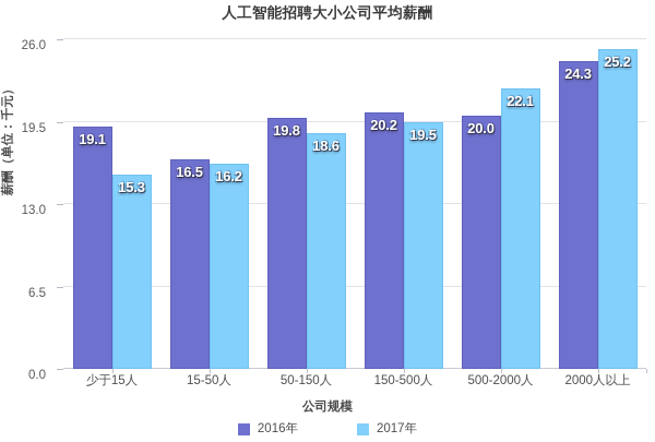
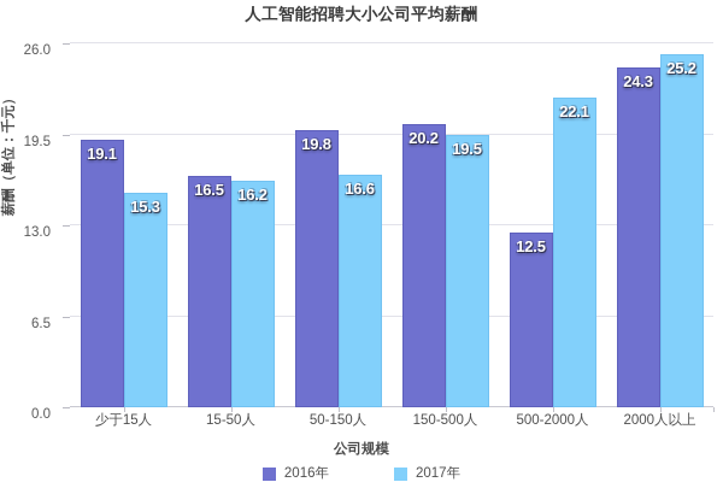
2017年/50-150人: 18.6 -> 16.6
2016年/500-2000人: 20.0 -> 12.5
